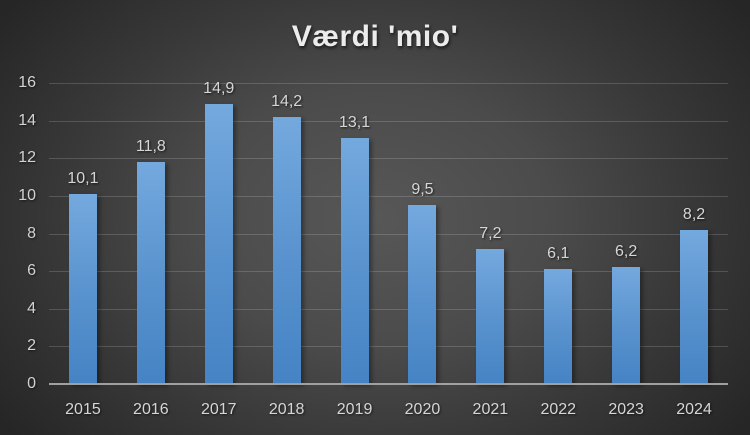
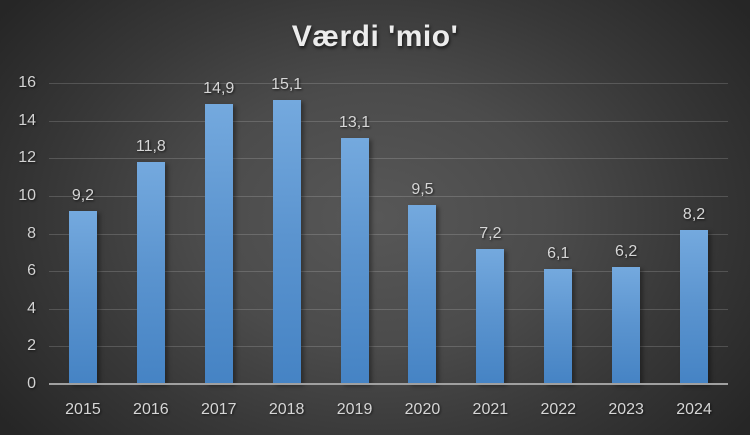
2015: 10,1 -> 9,2
2018: 14,2 -> 15,1
